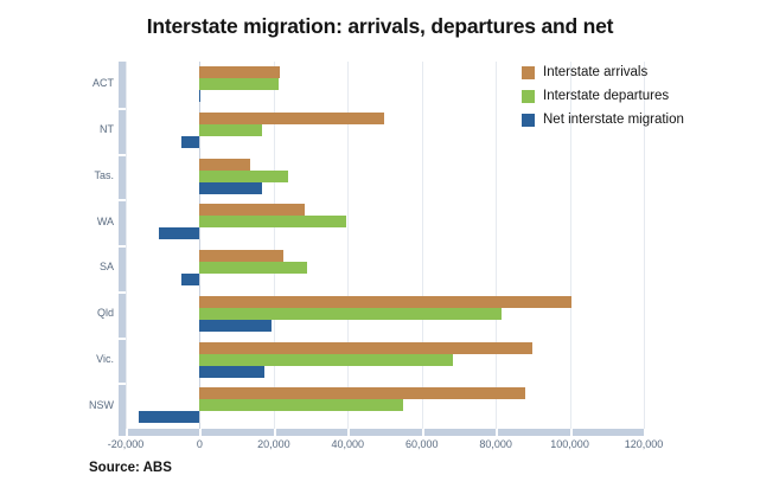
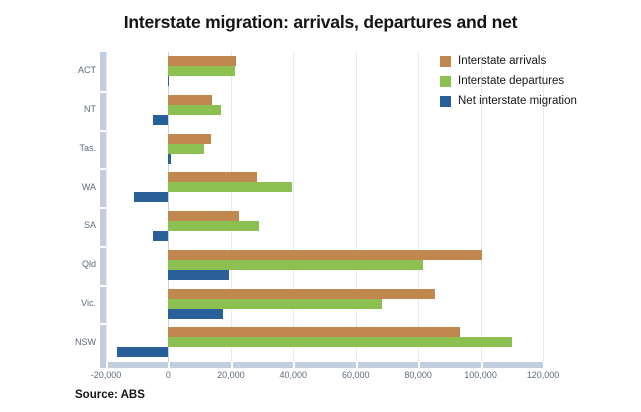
Interstate arrivals/NT: 50000 -> 14000
Interstate departures/Tas.: 24000 -> 12000
Net interstate migration/Tas.: 17000 -> 1000
Interstate arrivals/Vic.: 90000 -> 86000
Interstate arrivals/NSW: 88000 -> 94000
Interstate departures/NSW: 55000 -> 110000
